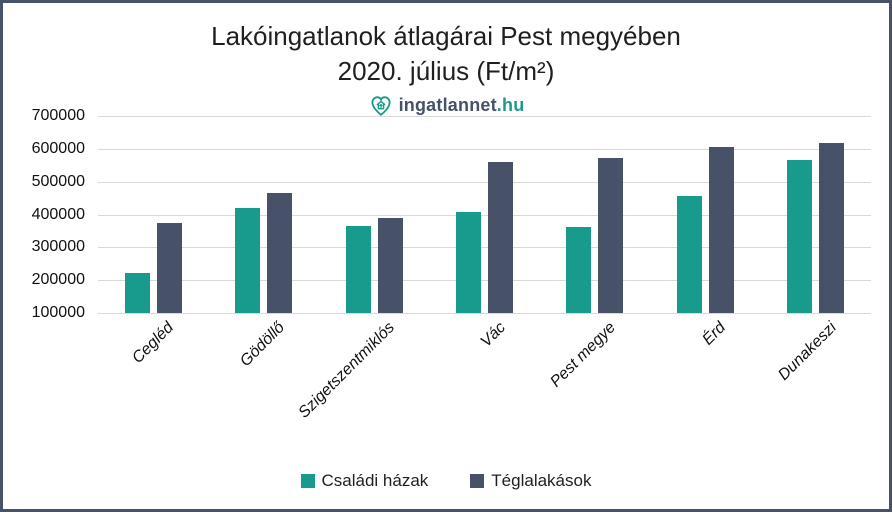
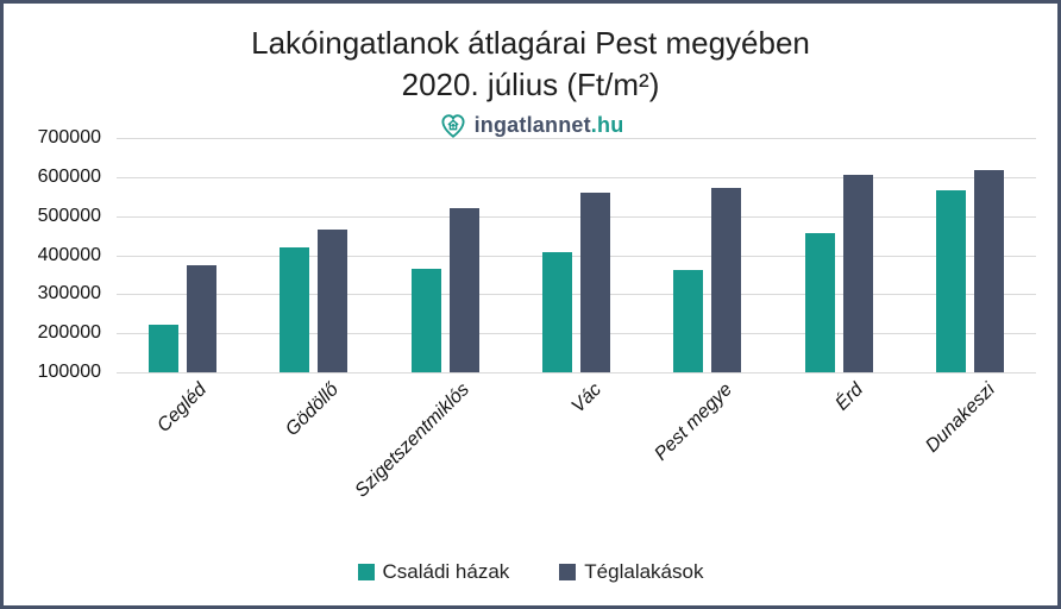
Téglalakások/Szigetszentmiklós: 390000 -> 520000
